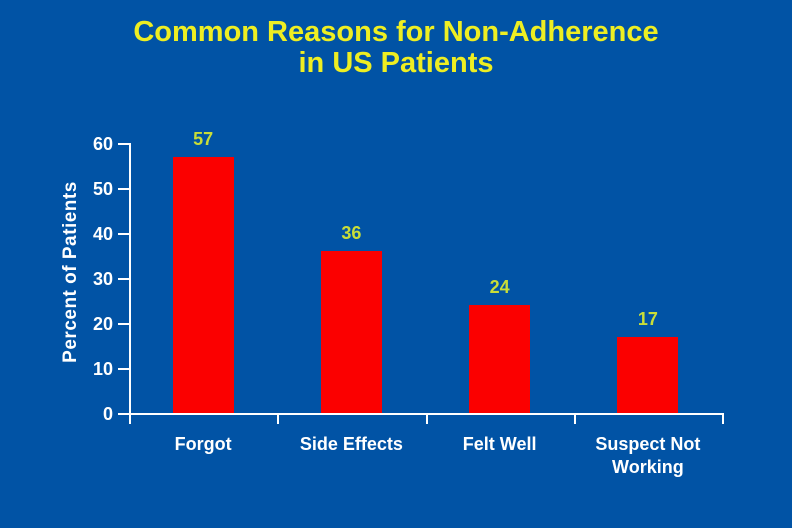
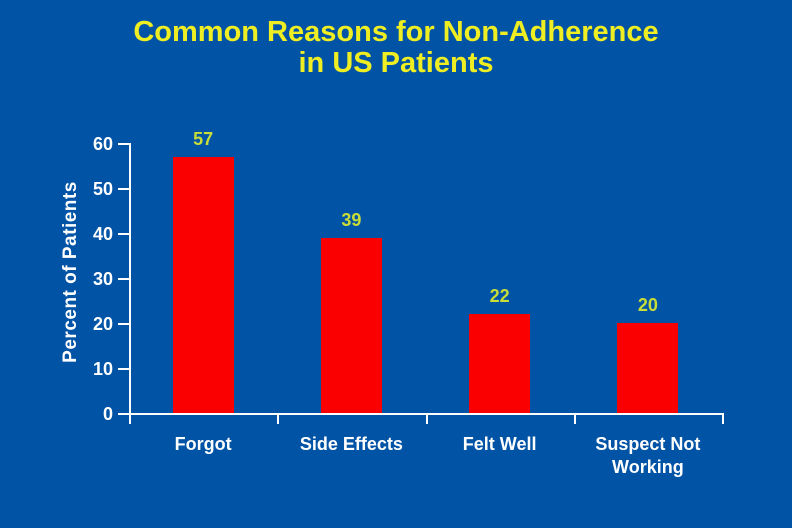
Side Effects: 36 -> 39
Felt Well: 24 -> 22
Suspect Not Working: 17 -> 20
